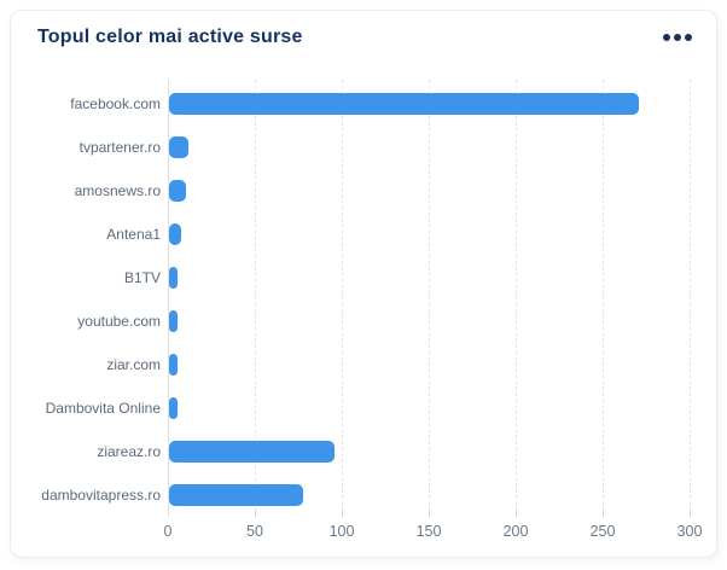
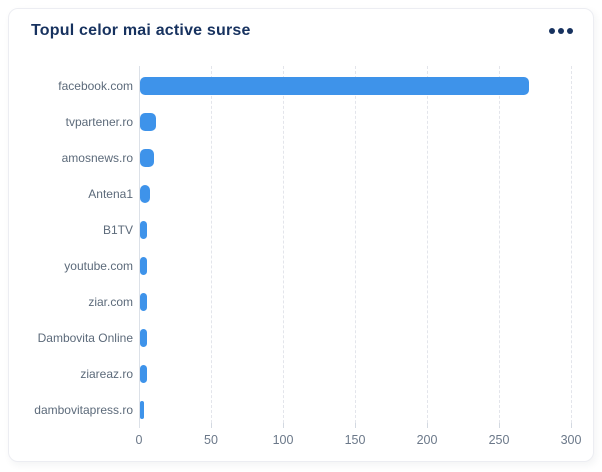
ziareaz.ro: 95 -> 5
dambovitapress.ro: 77 -> 3
